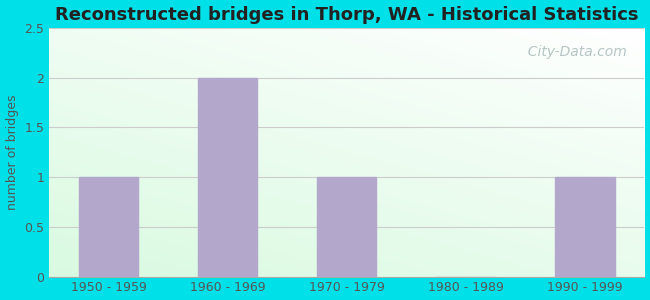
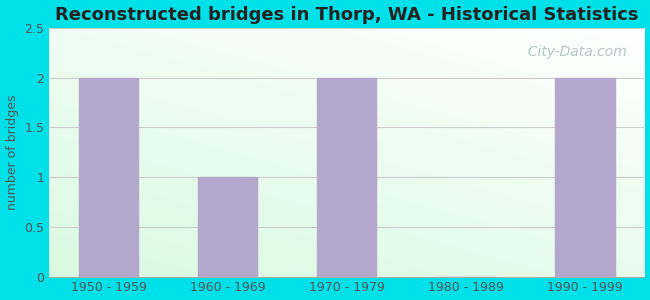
1950 - 1959: 1 -> 2
1960 - 1969: 2 -> 1
1970 - 1979: 1 -> 2
1990 - 1999: 1 -> 2
